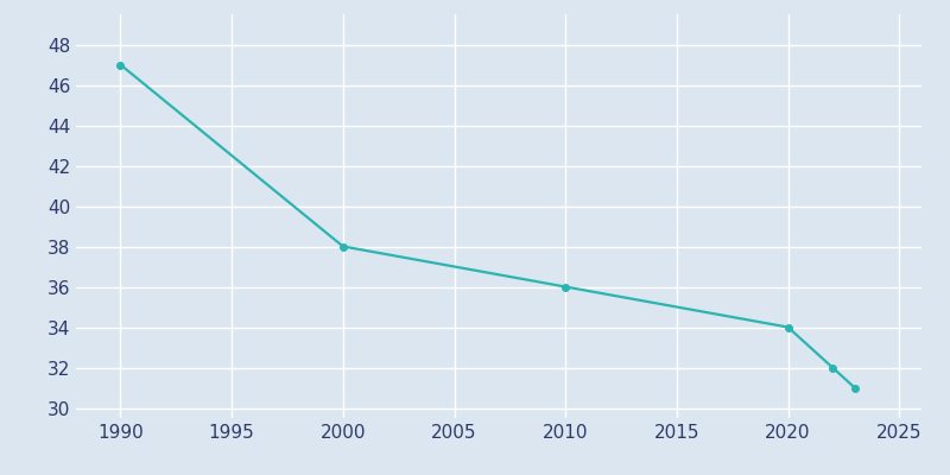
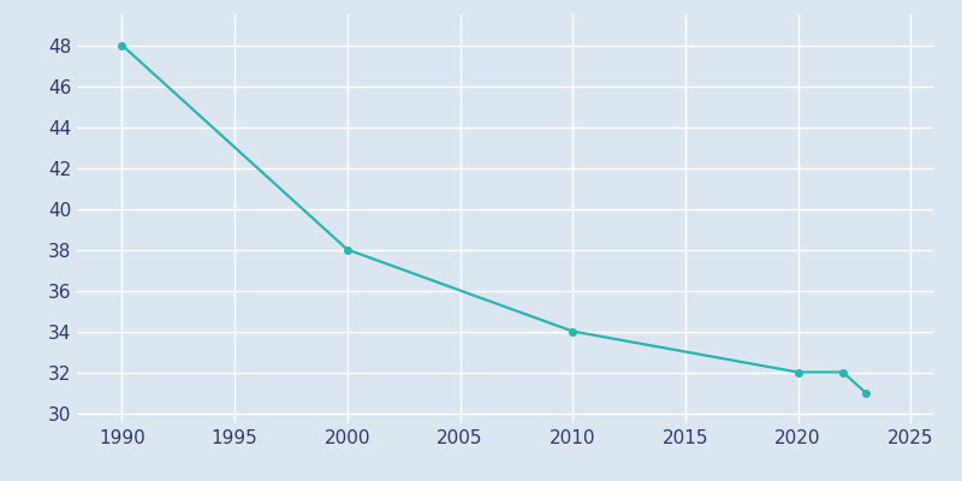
1990: 47 -> 48
2010: 36 -> 34
2020: 34 -> 32
